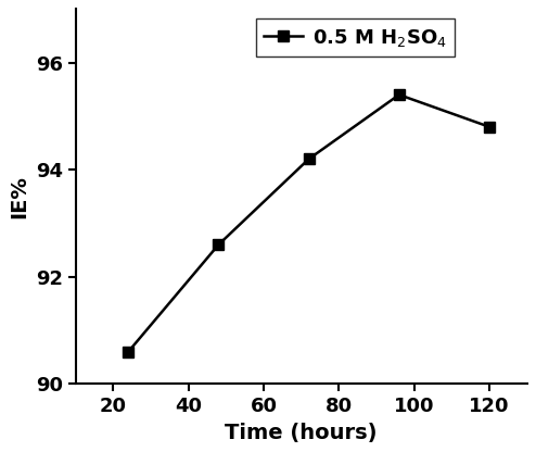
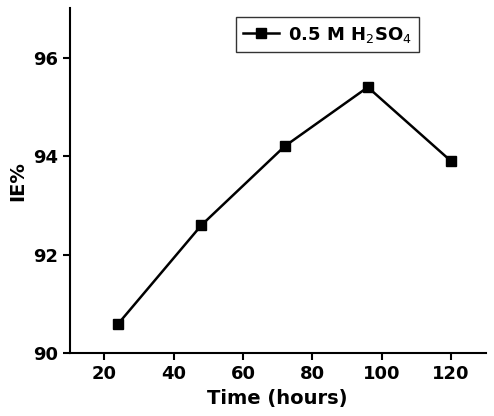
120: 94.8 -> 93.9
